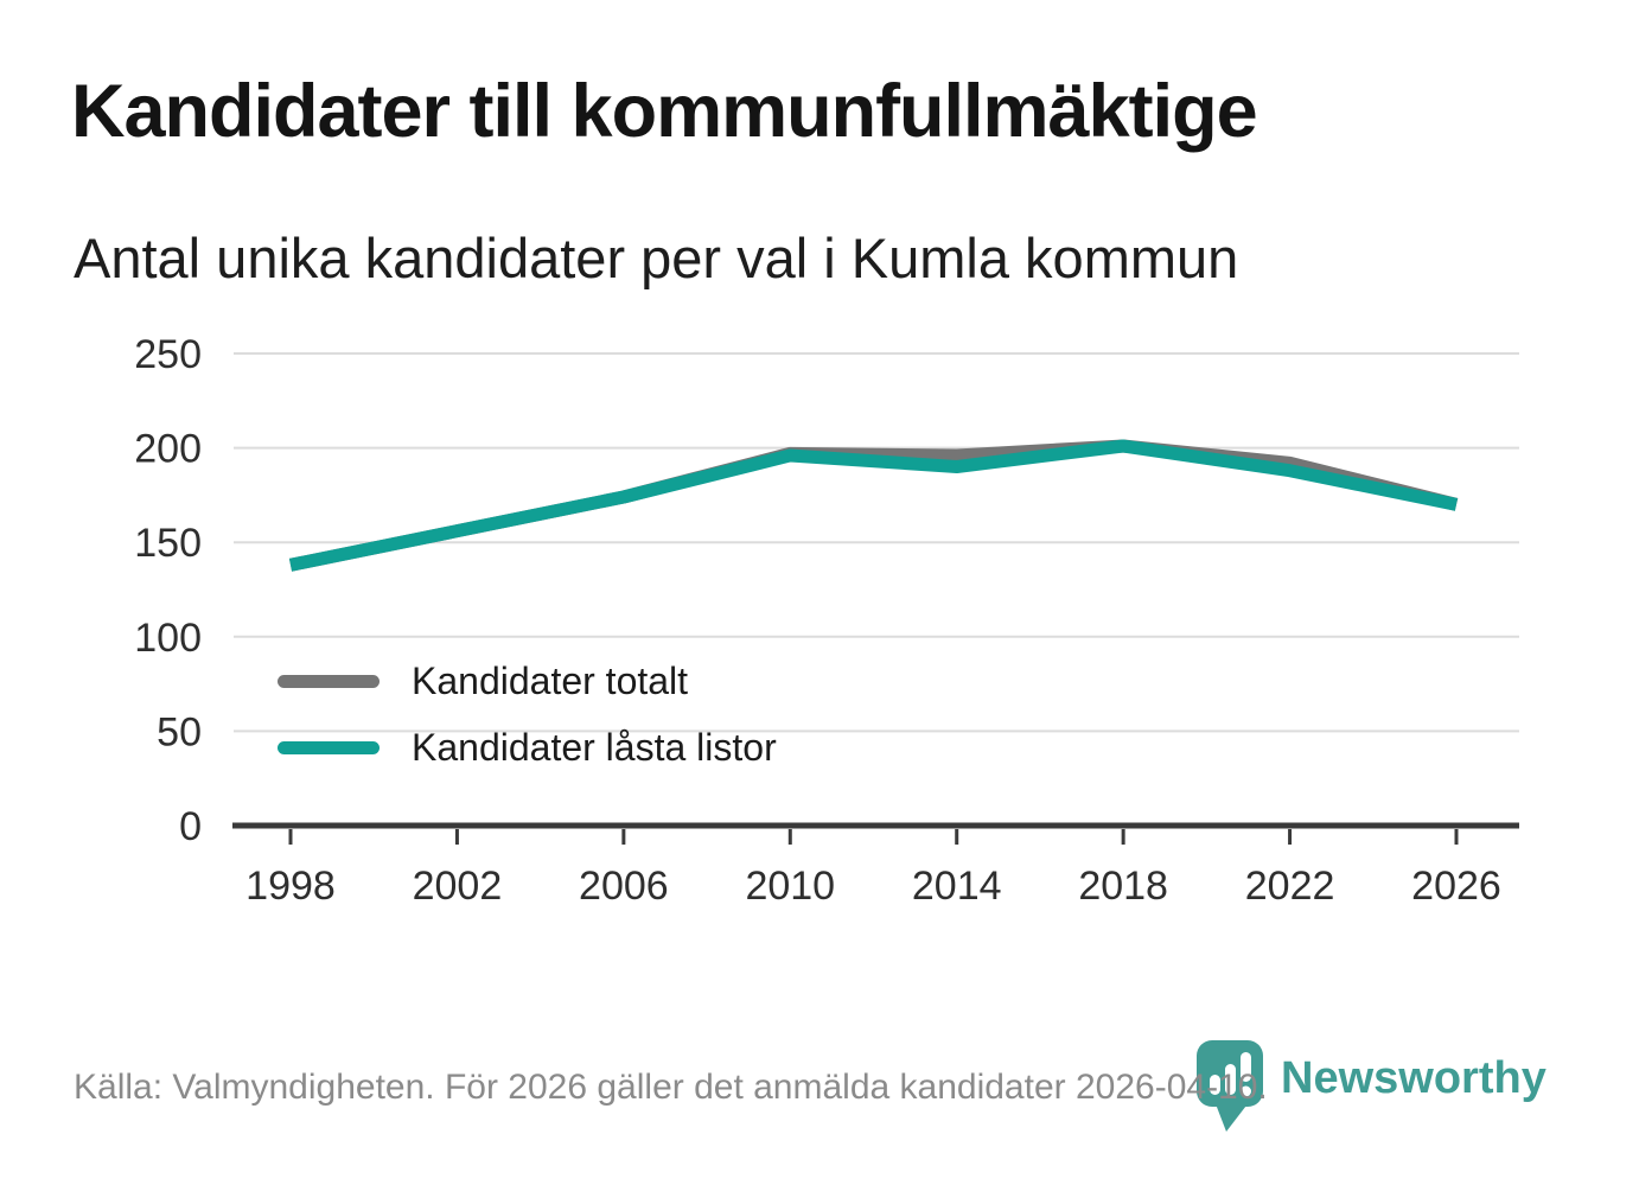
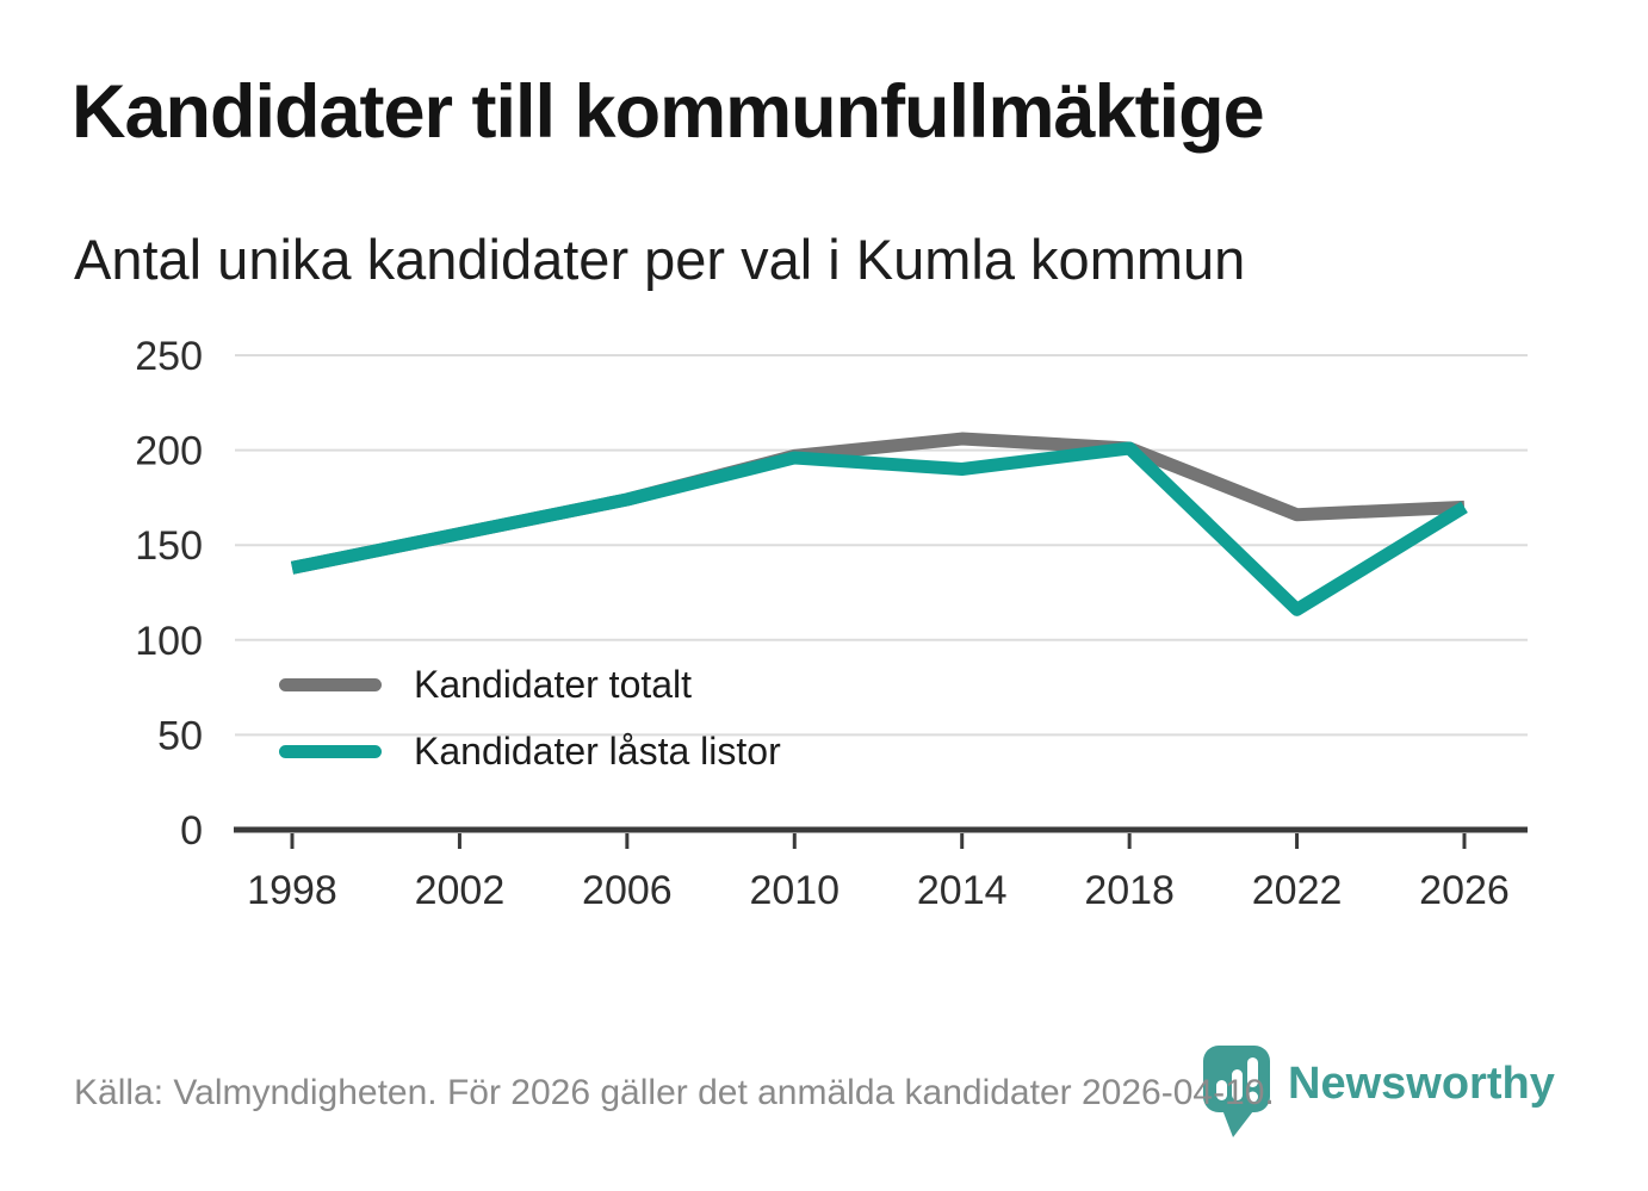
Kandidater totalt/2014: 196 -> 206
Kandidater totalt/2022: 192 -> 166
Kandidater låsta listor/2022: 188 -> 116
